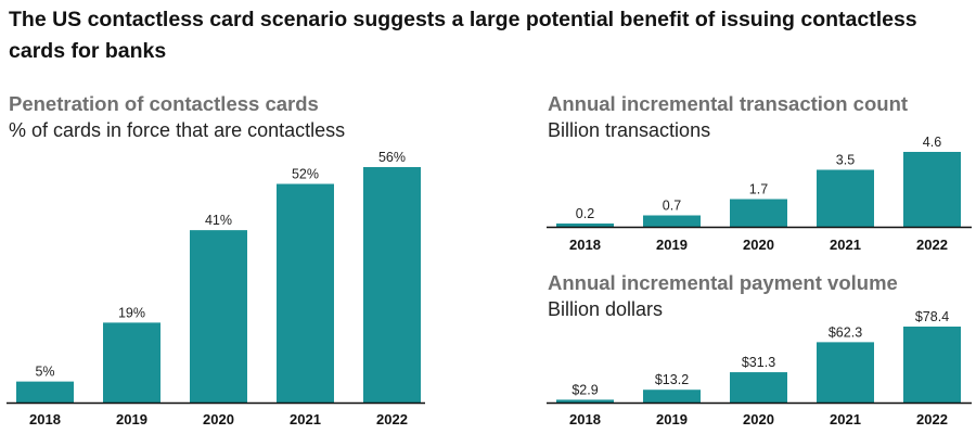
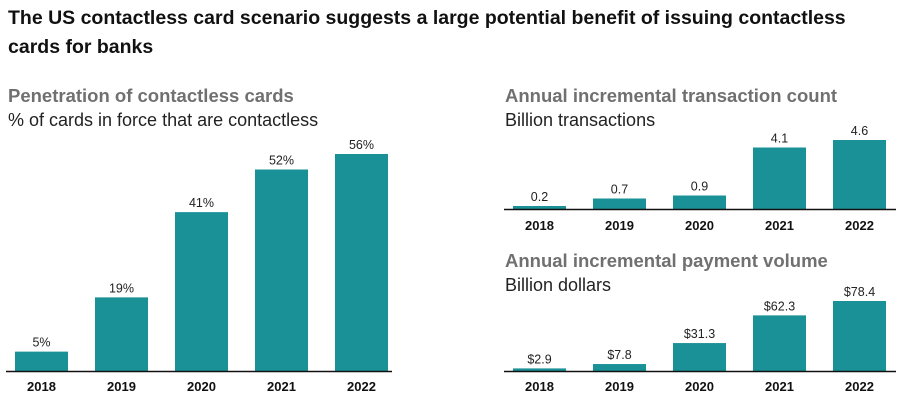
Annual incremental transaction count/2020: 1.7 -> 0.9
Annual incremental transaction count/2021: 3.5 -> 4.1
Annual incremental payment volume/2019: $13.2 -> $7.8
